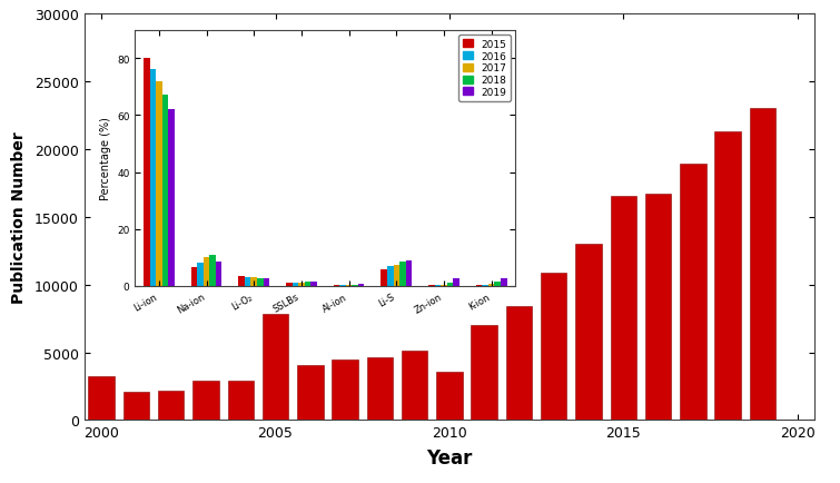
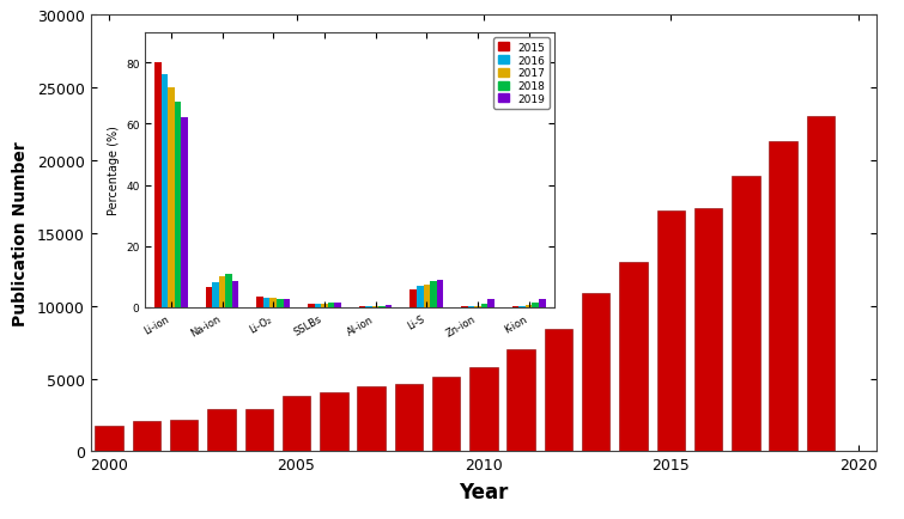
2000: 3200 -> 1800
2005: 7800 -> 3800
2010: 3600 -> 5800
